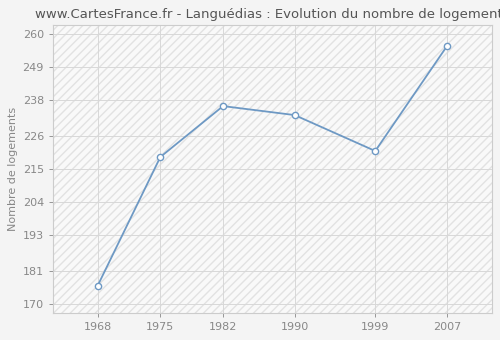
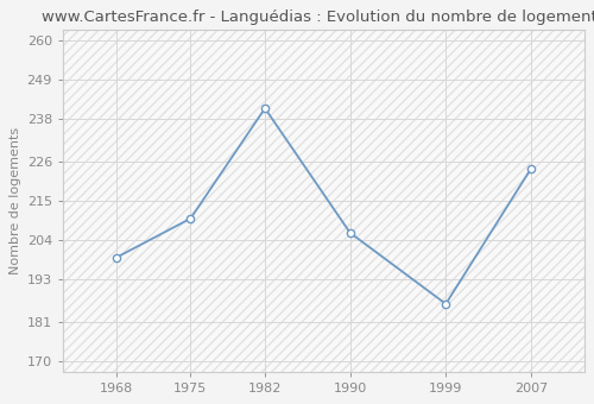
1968: 176 -> 199
1975: 219 -> 210
1982: 236 -> 241
1990: 233 -> 206
1999: 221 -> 186
2007: 256 -> 224
